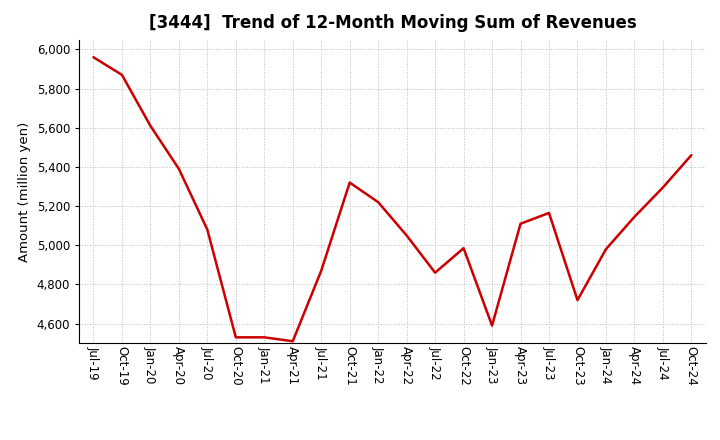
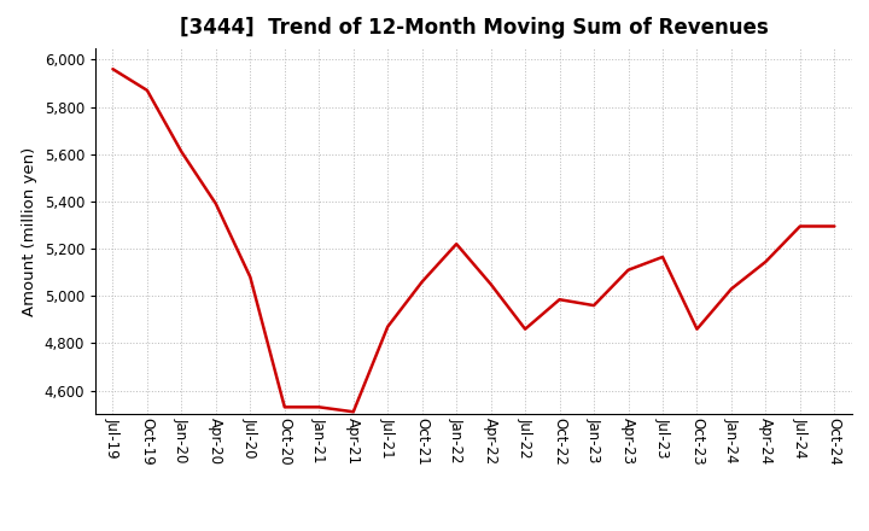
Oct-21: 5,320 -> 5,060
Jan-23: 4,590 -> 4,960
Oct-23: 4,720 -> 4,860
Jan-24: 4,980 -> 5,030
Oct-24: 5,460 -> 5,300
